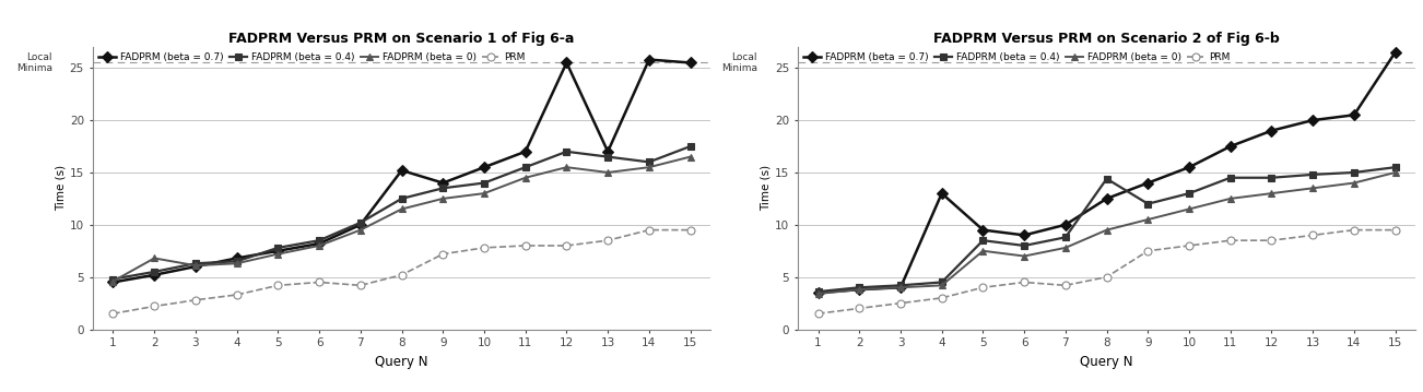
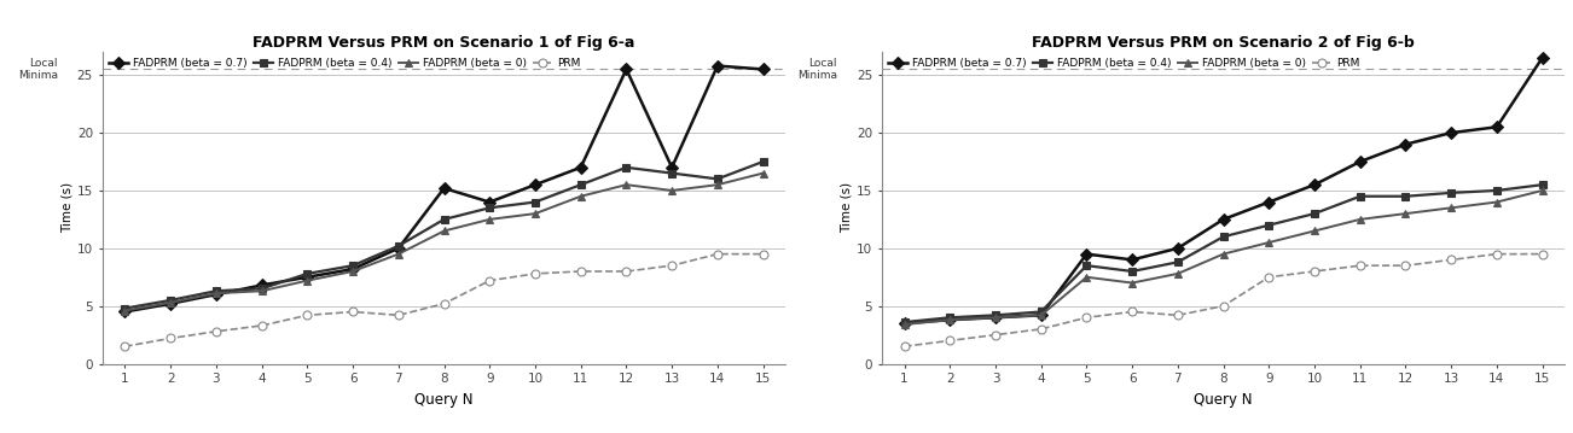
FADPRM Versus PRM on Scenario 1 of Fig 6-a/FADPRM (beta = 0)/2: 6.8 -> 5.3
FADPRM Versus PRM on Scenario 2 of Fig 6-b/FADPRM (beta = 0.7)/4: 13.0 -> 4.2
FADPRM Versus PRM on Scenario 2 of Fig 6-b/FADPRM (beta = 0.4)/8: 14.4 -> 11.0
